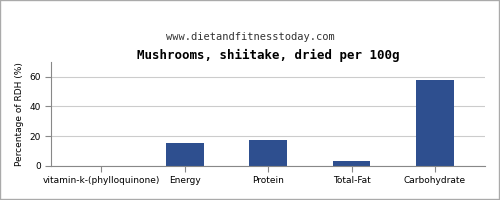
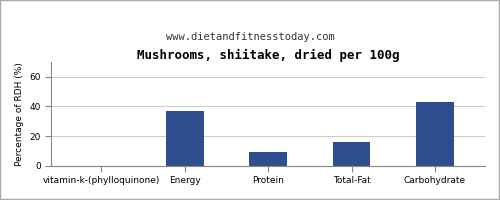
Energy: 15 -> 37
Protein: 17 -> 9
Total-Fat: 3 -> 16
Carbohydrate: 58 -> 43
